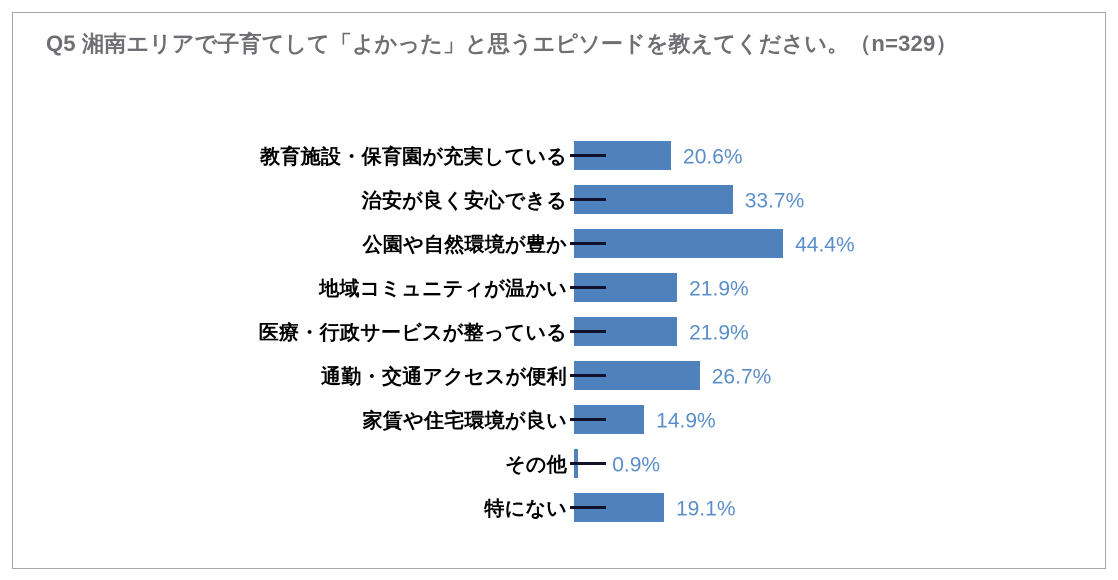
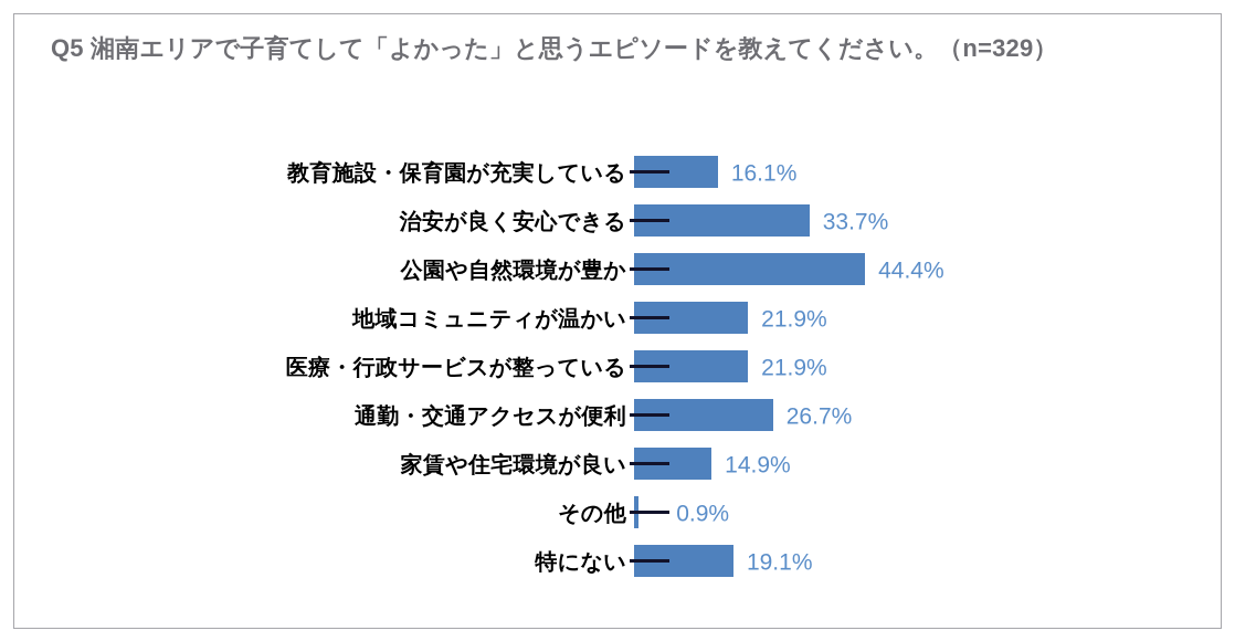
教育施設・保育園が充実している: 20.6% -> 16.1%
